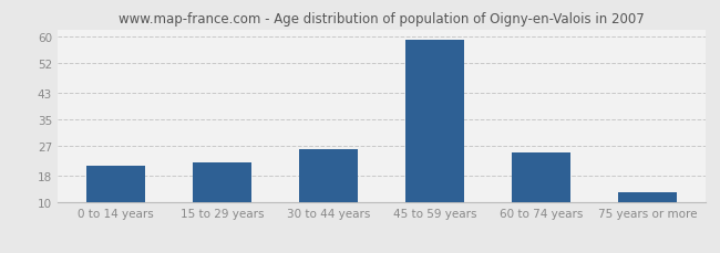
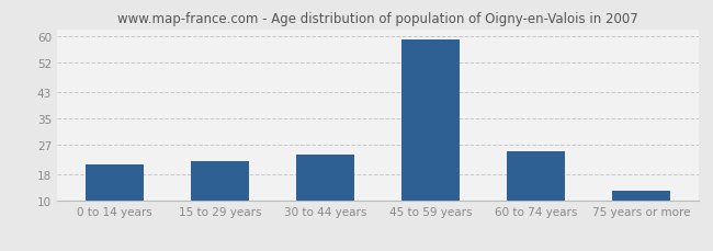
30 to 44 years: 26 -> 24
